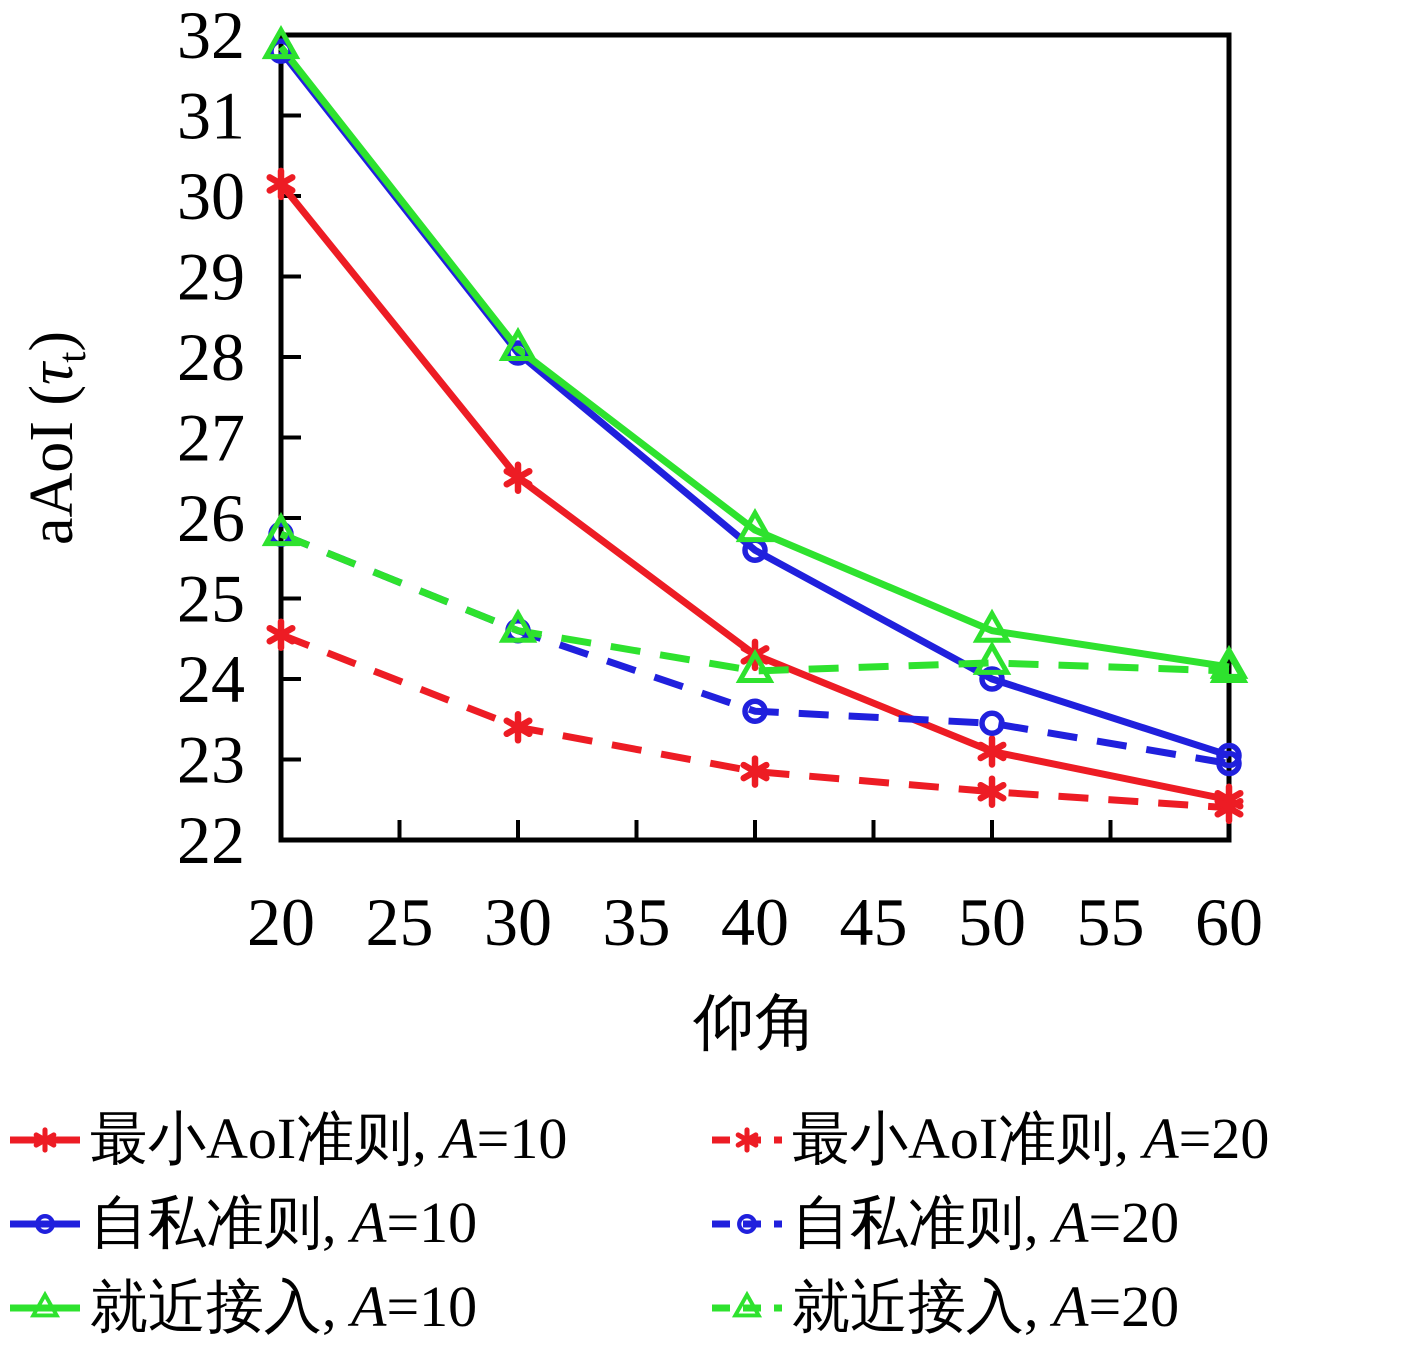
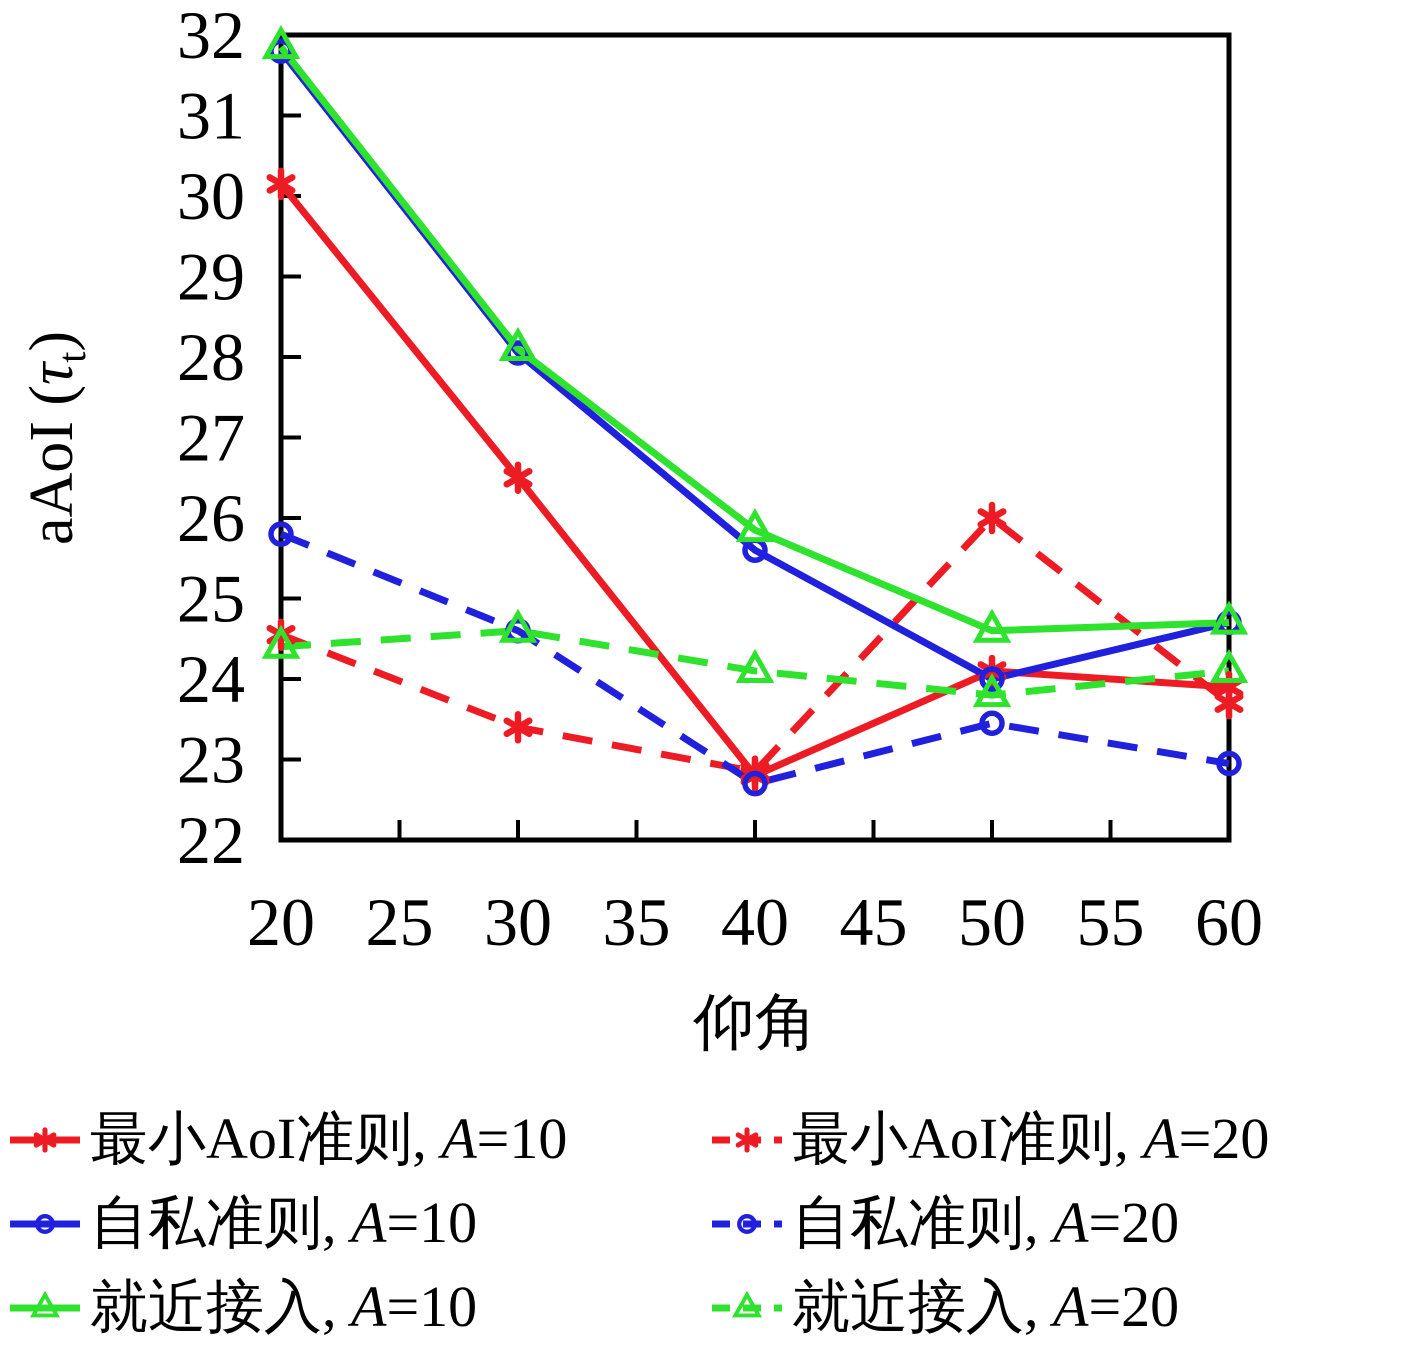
就近接入, A=20/20: 25.8 -> 24.4
最小AoI准则, A=10/40: 24.3 -> 22.8
自私准则, A=20/40: 23.6 -> 22.7
最小AoI准则, A=10/50: 23.1 -> 24.1
最小AoI准则, A=20/50: 22.6 -> 26.0
就近接入, A=20/50: 24.2 -> 23.8
最小AoI准则, A=10/60: 22.5 -> 23.9
最小AoI准则, A=20/60: 22.4 -> 23.7
自私准则, A=10/60: 23.1 -> 24.7
就近接入, A=10/60: 24.1 -> 24.7
